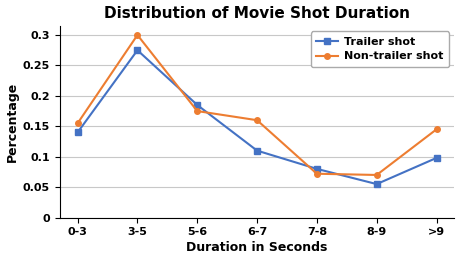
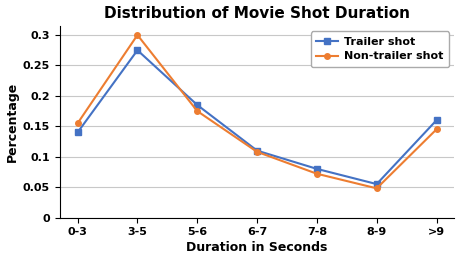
Non-trailer shot/6-7: 0.160 -> 0.108
Non-trailer shot/8-9: 0.070 -> 0.048
Trailer shot/>9: 0.098 -> 0.160
